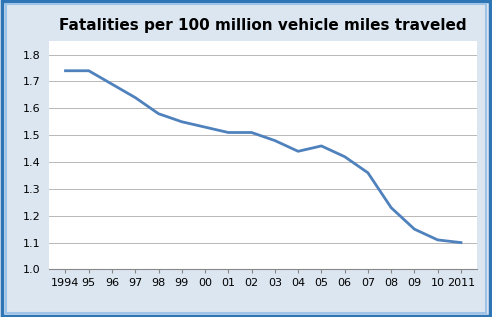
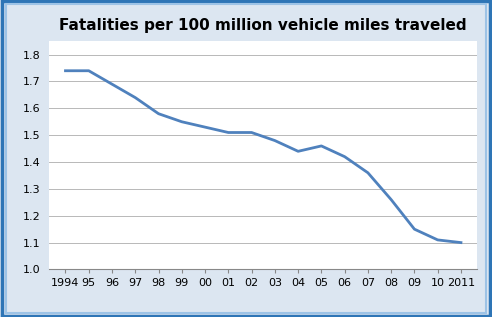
08: 1.23 -> 1.26
